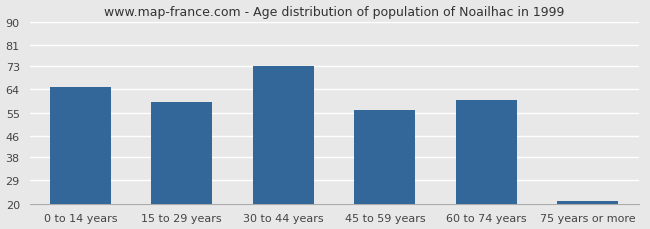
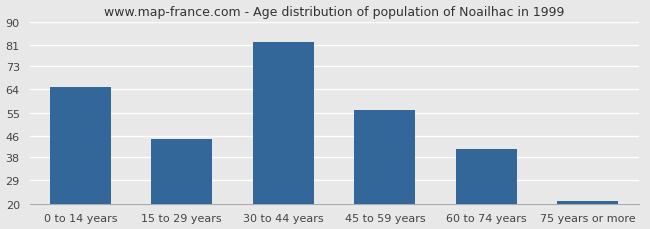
15 to 29 years: 59 -> 45
30 to 44 years: 73 -> 82
60 to 74 years: 60 -> 41
